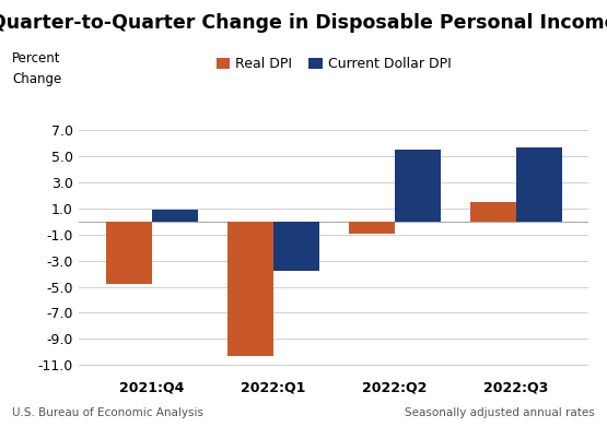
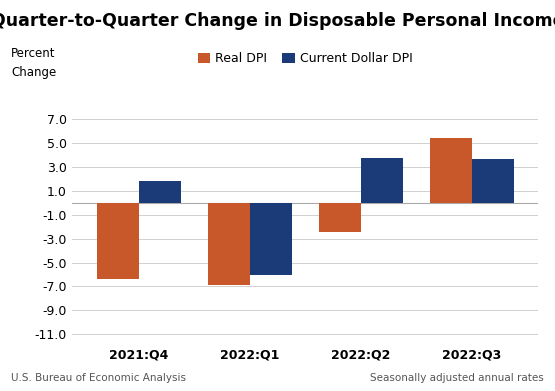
Real DPI/2021:Q4: -4.8 -> -6.4
Current Dollar DPI/2021:Q4: 0.9 -> 1.8
Real DPI/2022:Q1: -10.3 -> -6.9
Current Dollar DPI/2022:Q1: -3.8 -> -6.0
Real DPI/2022:Q2: -0.9 -> -2.4
Current Dollar DPI/2022:Q2: 5.5 -> 3.8
Real DPI/2022:Q3: 1.5 -> 5.4
Current Dollar DPI/2022:Q3: 5.7 -> 3.7
